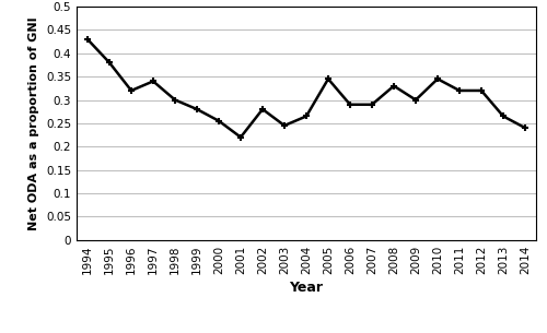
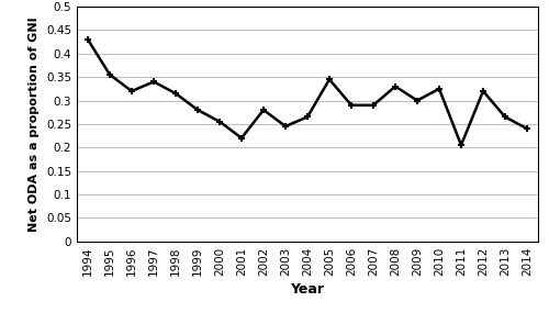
1995: 0.380 -> 0.355
1998: 0.300 -> 0.315
2010: 0.345 -> 0.325
2011: 0.320 -> 0.205
